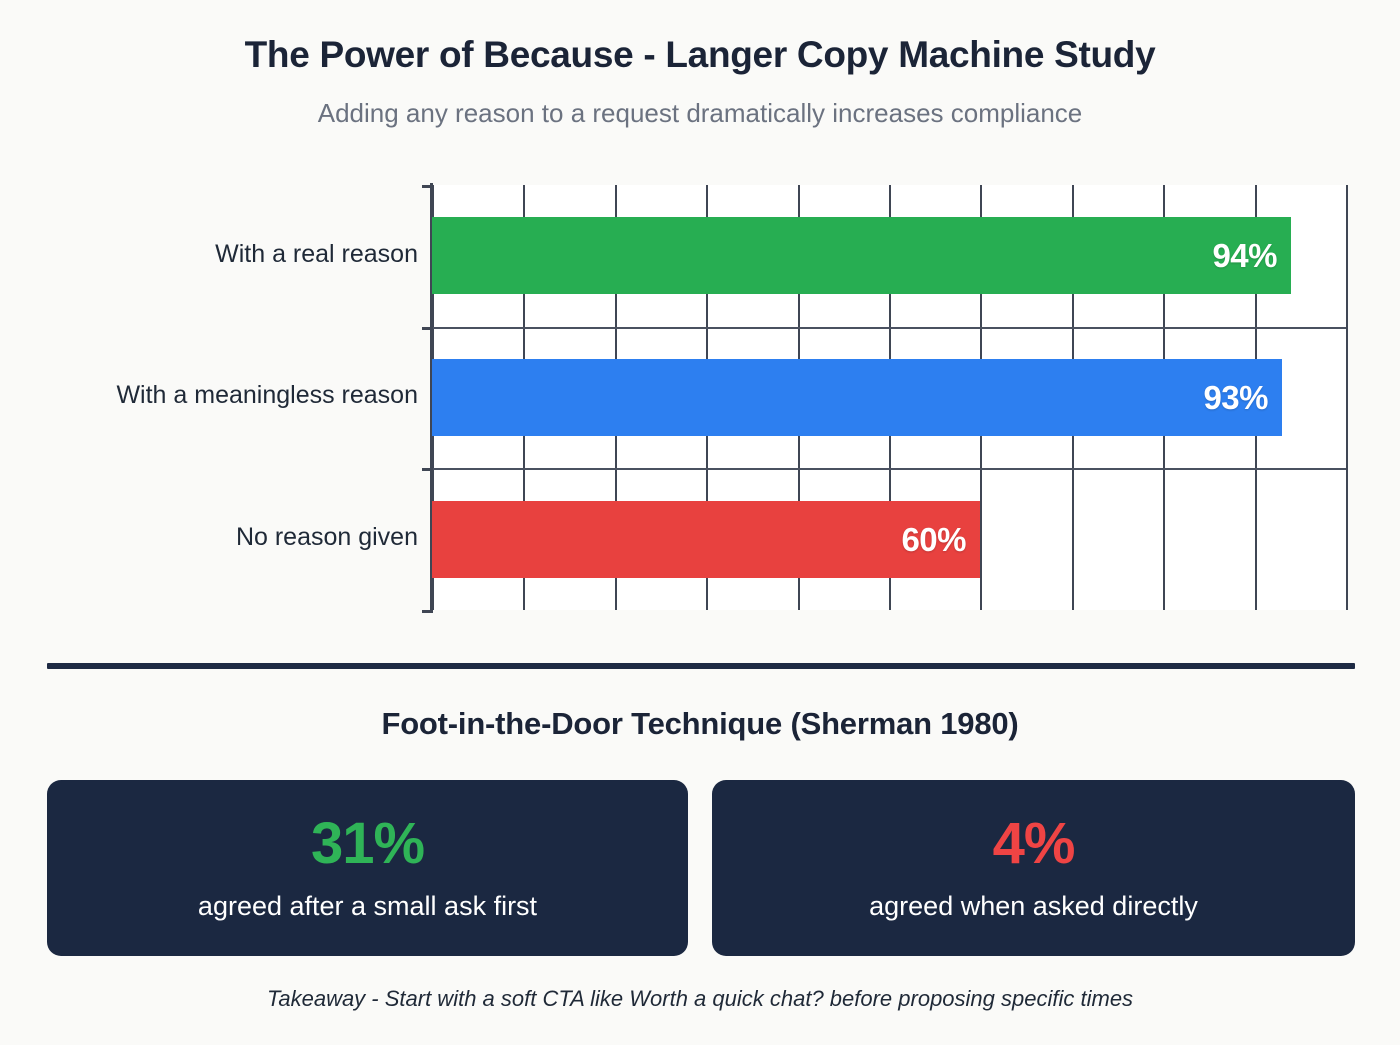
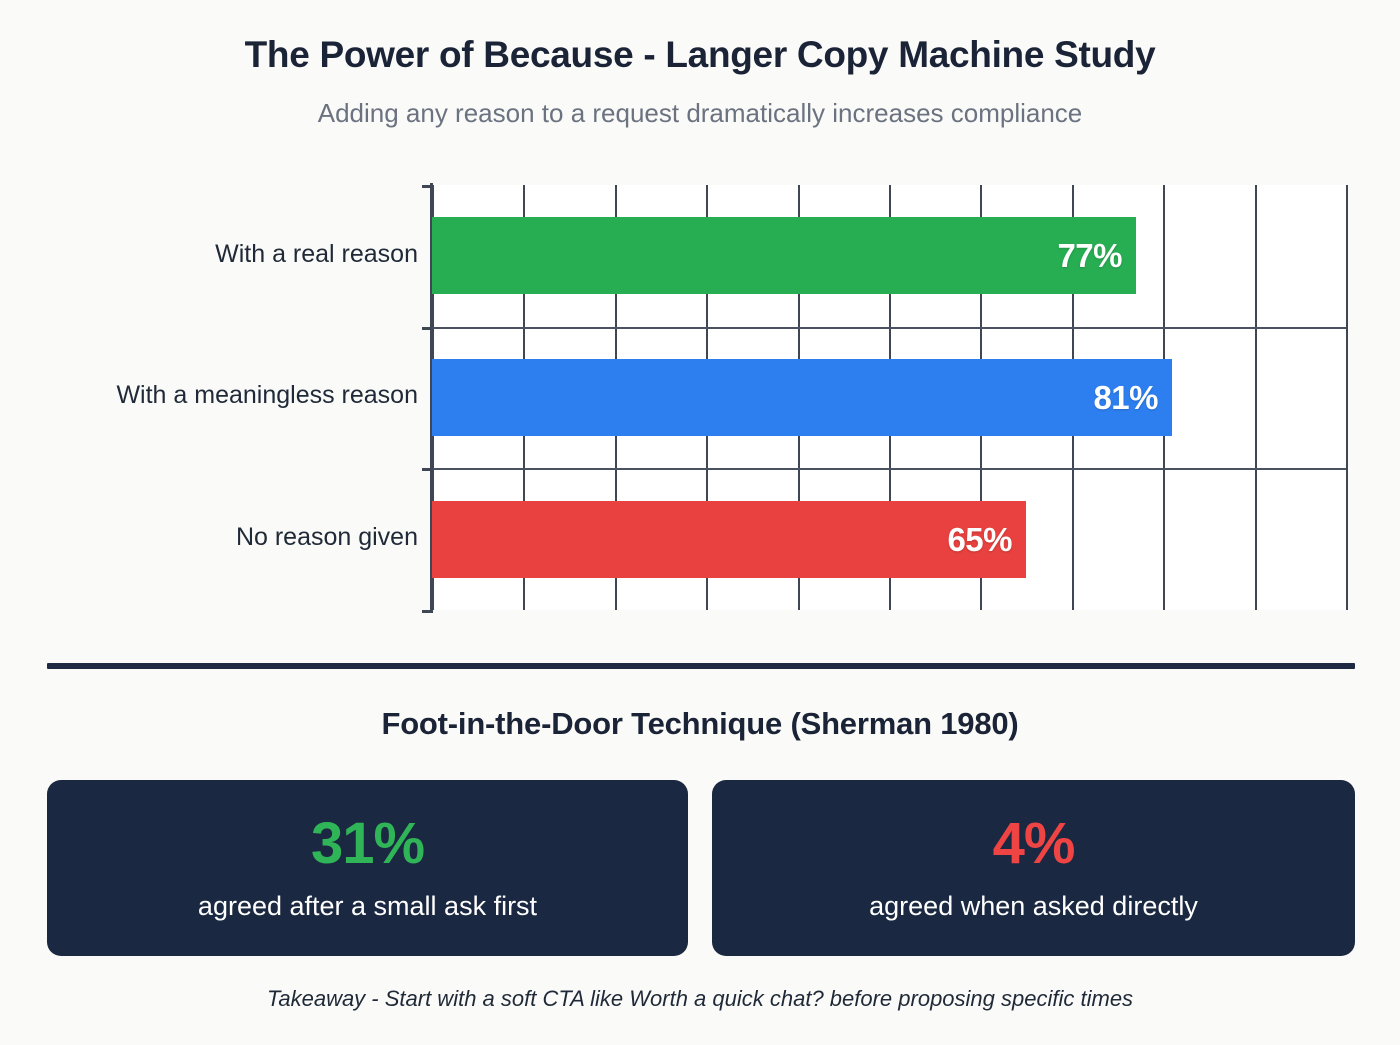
With a real reason: 94% -> 77%
With a meaningless reason: 93% -> 81%
No reason given: 60% -> 65%
